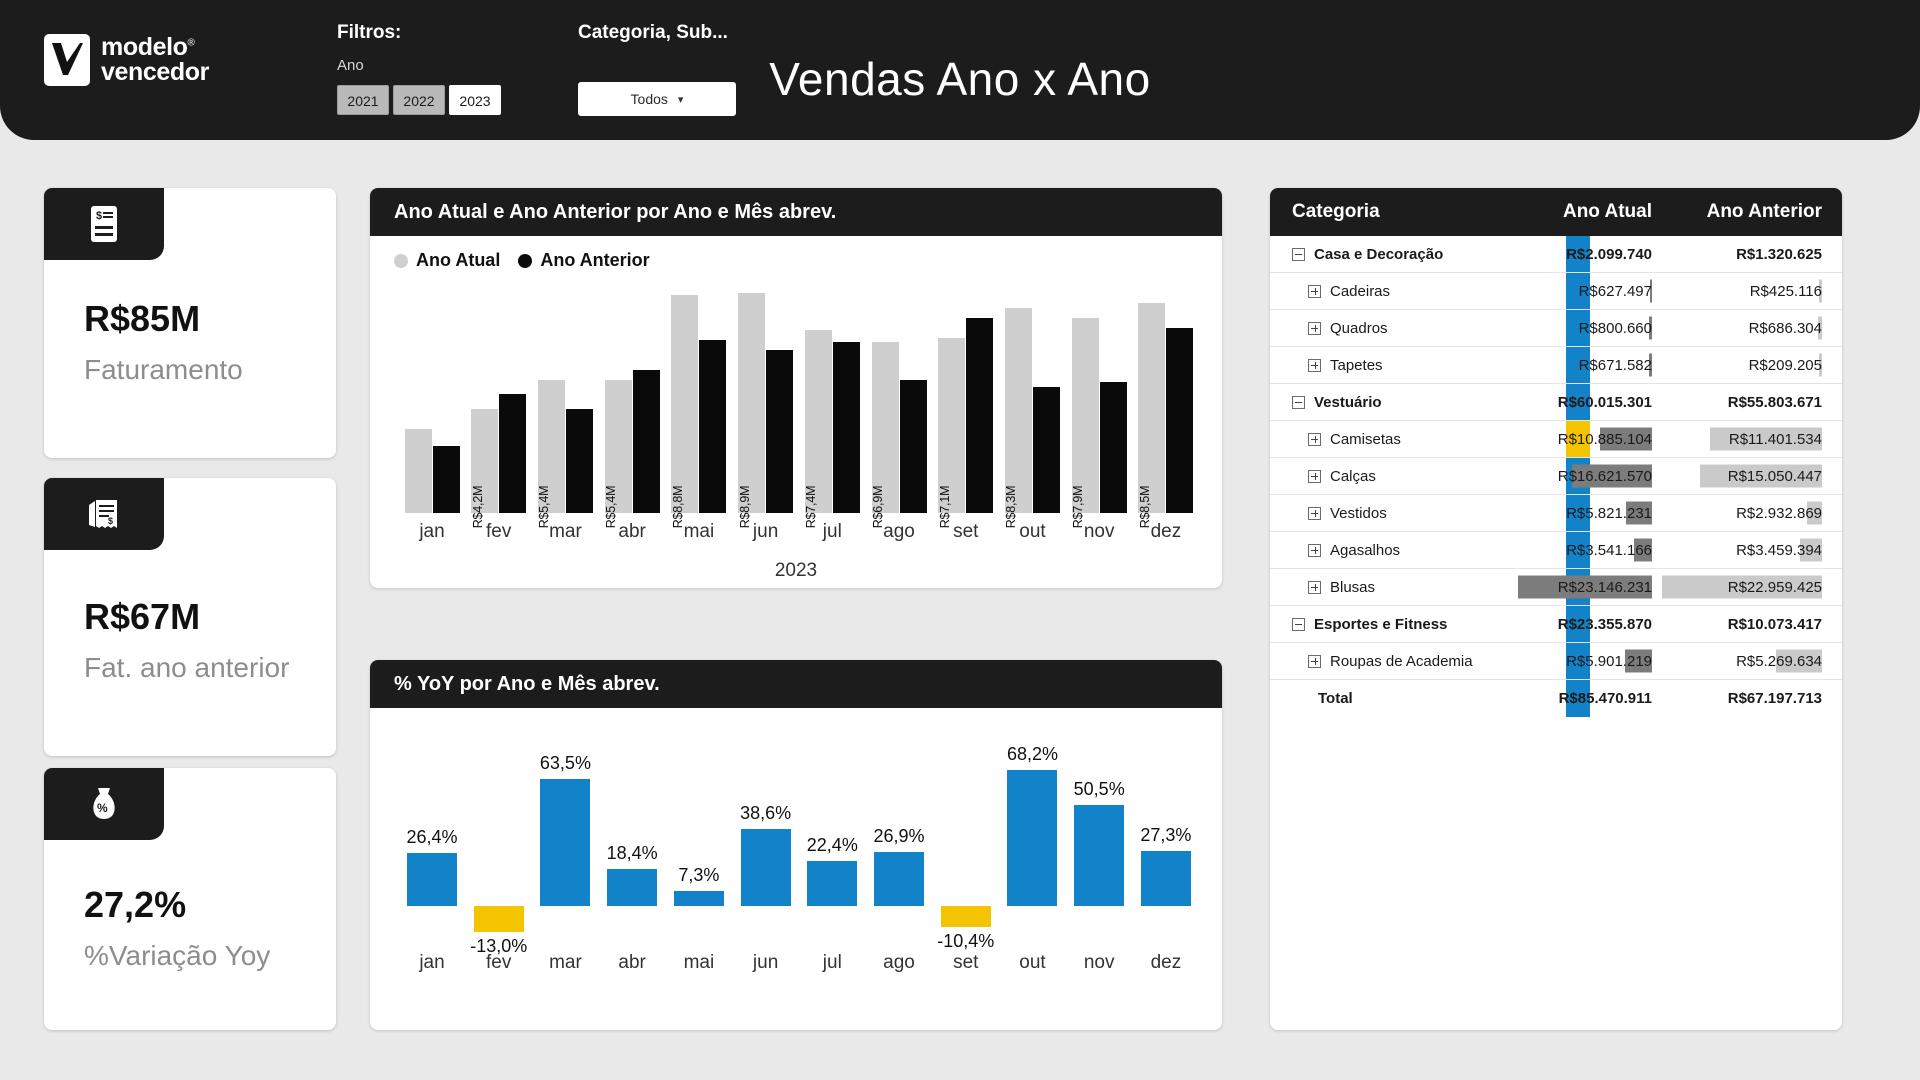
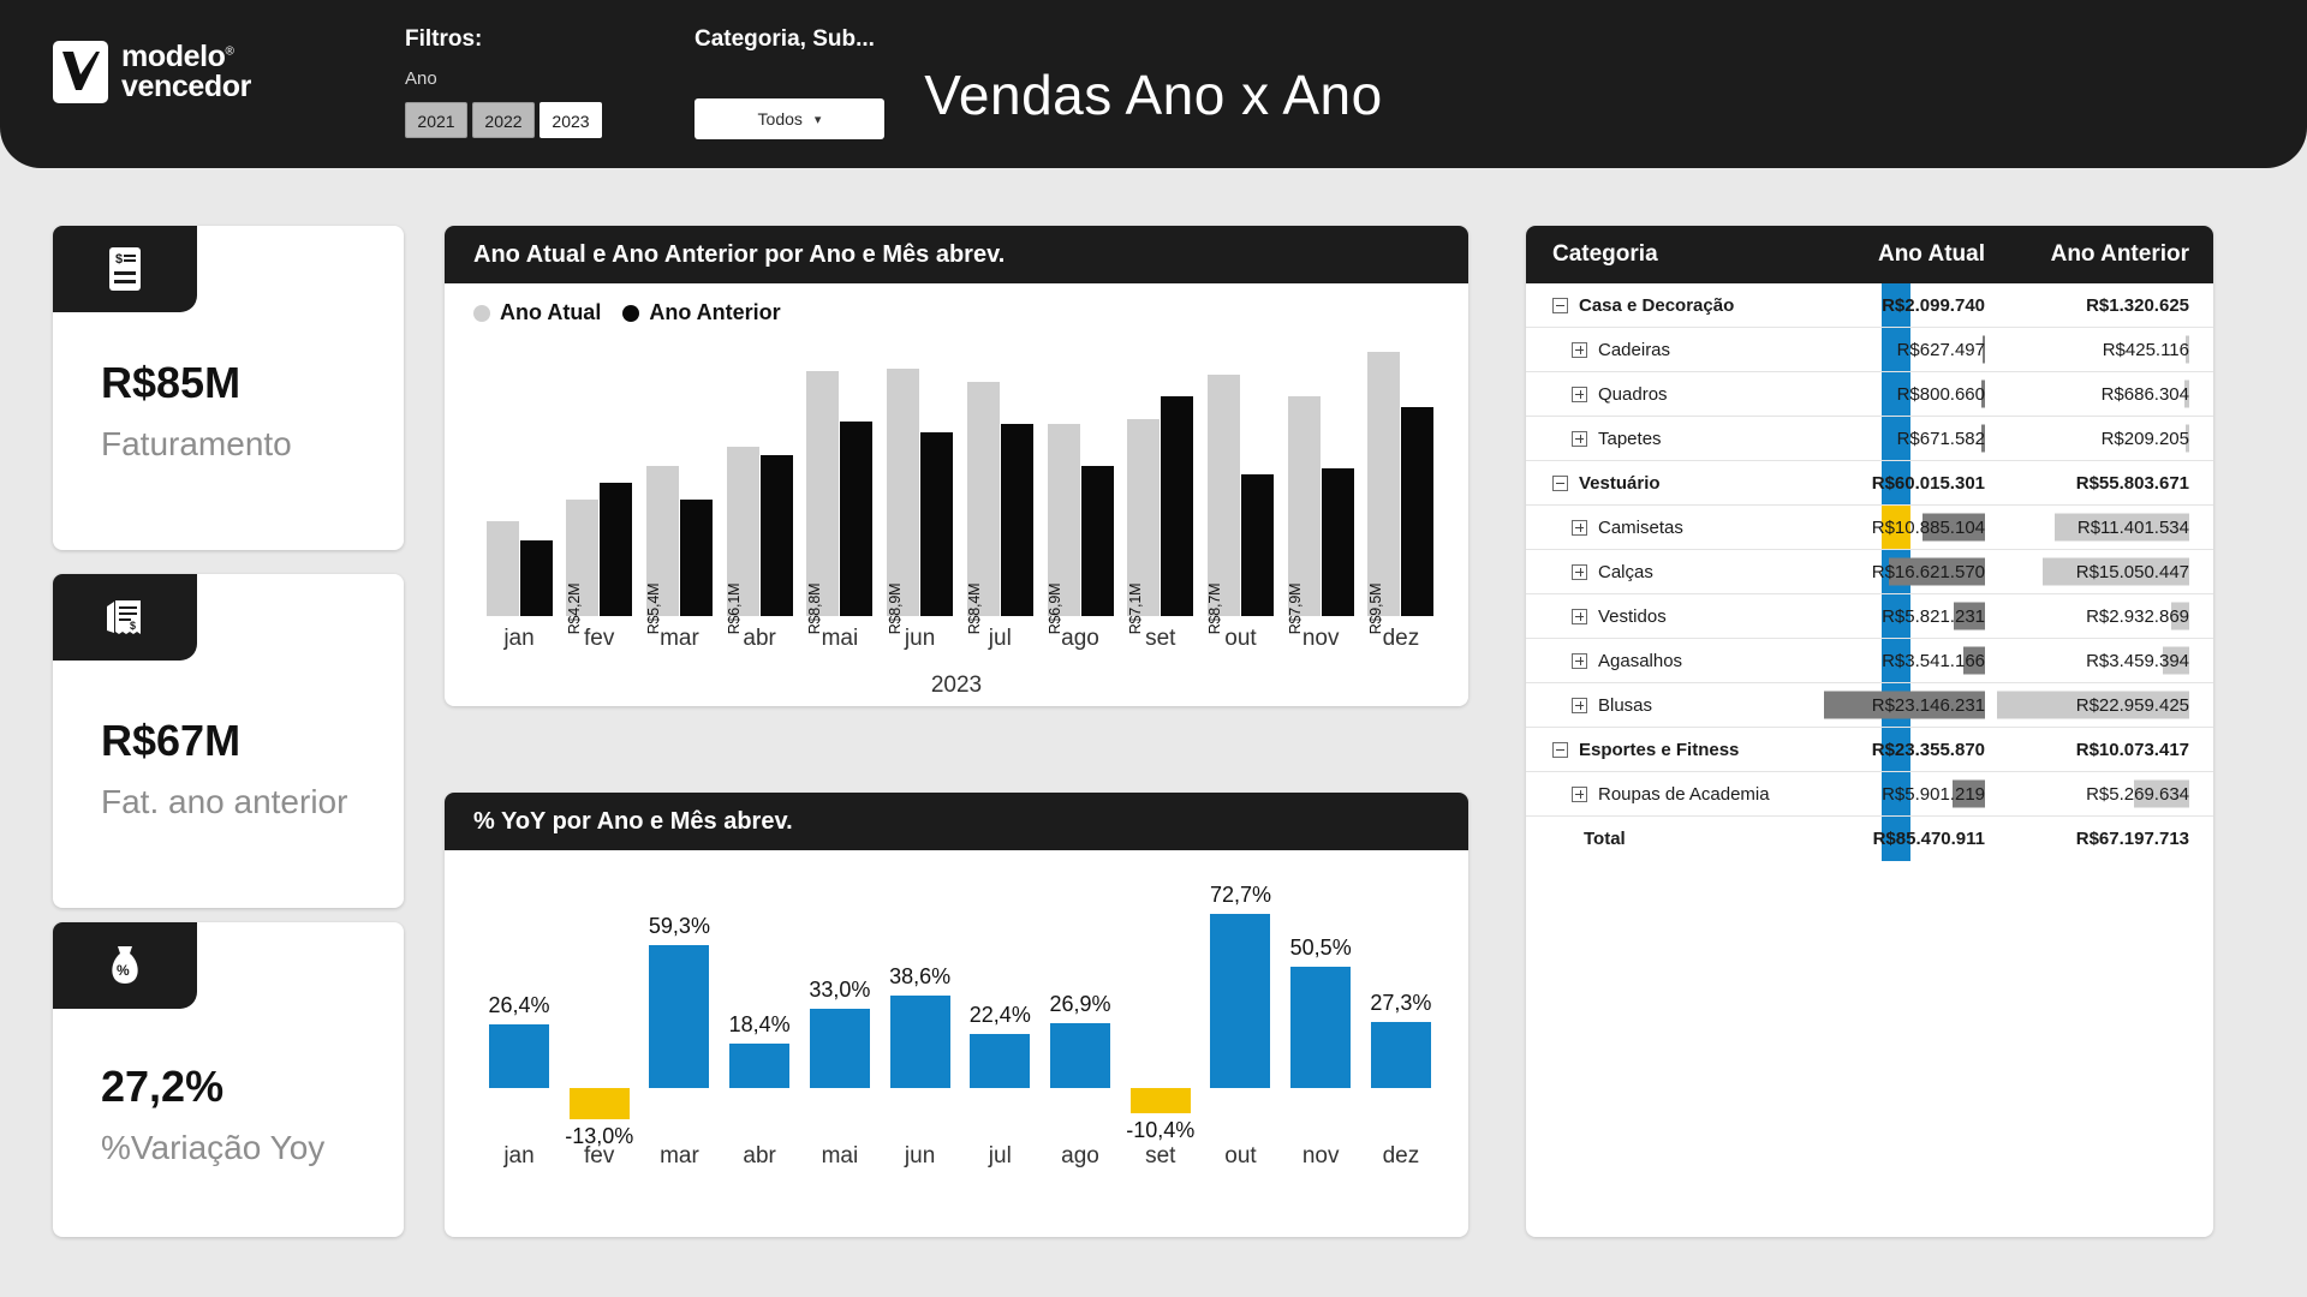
Ano Atual e Ano Anterior por Ano e Mês abrev./Ano Atual/abr: 5,4 -> 6,1
Ano Atual e Ano Anterior por Ano e Mês abrev./Ano Atual/jul: 7,4 -> 8,4
Ano Atual e Ano Anterior por Ano e Mês abrev./Ano Atual/out: 8,3 -> 8,7
Ano Atual e Ano Anterior por Ano e Mês abrev./Ano Atual/dez: 8,5 -> 9,5
% YoY por Ano e Mês abrev./mar: 63,5% -> 59,3%
% YoY por Ano e Mês abrev./mai: 7,3% -> 33,0%
% YoY por Ano e Mês abrev./out: 68,2% -> 72,7%
